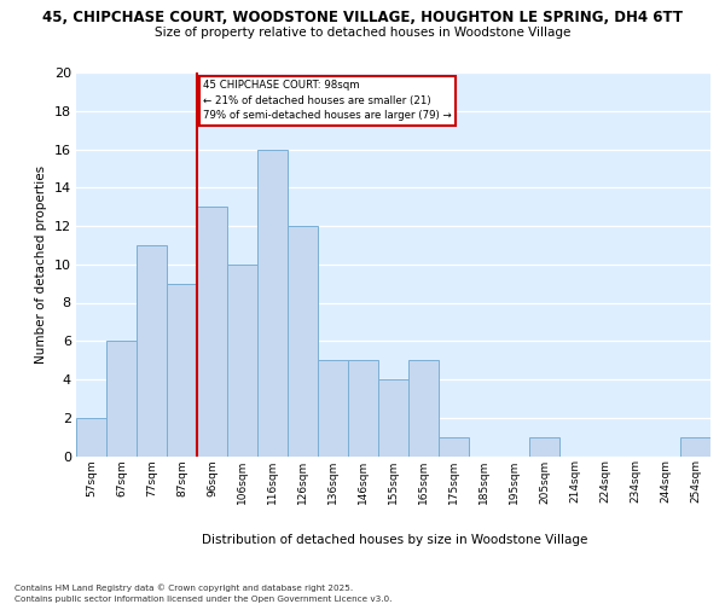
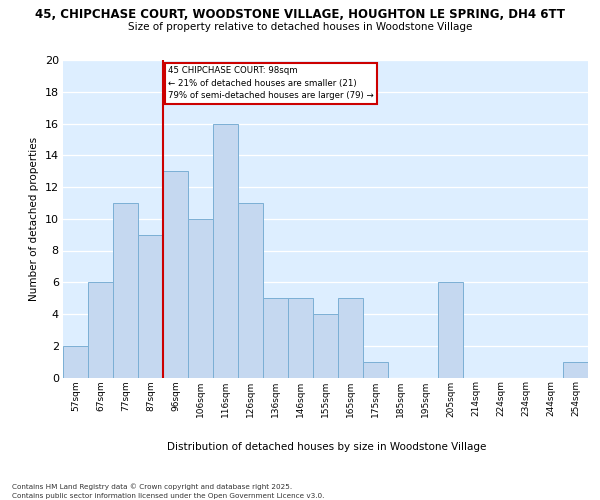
126sqm: 12 -> 11
205sqm: 1 -> 6
